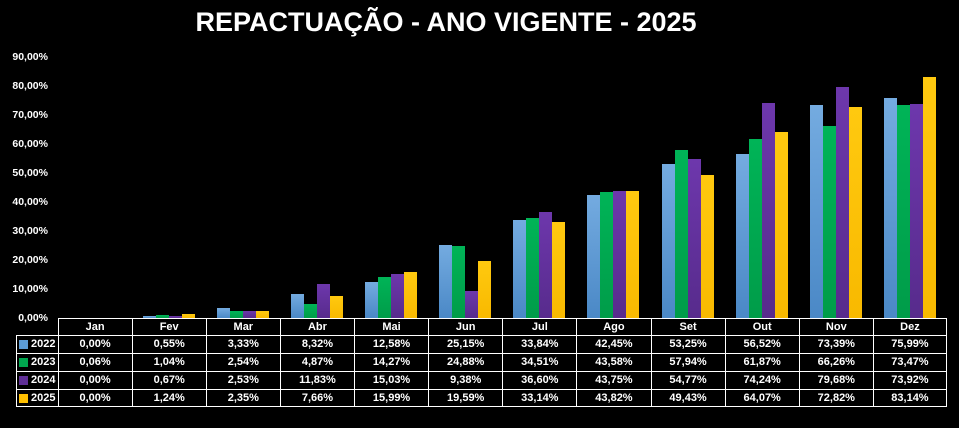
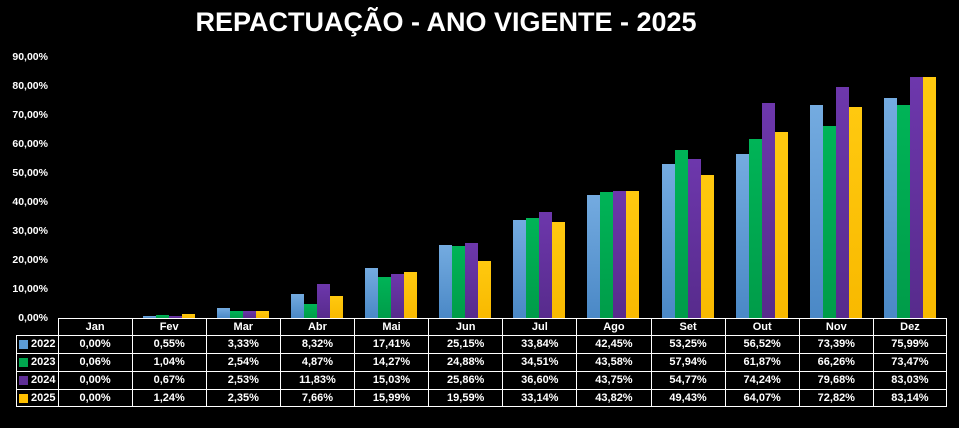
2022/Mai: 12,58% -> 17,41%
2024/Jun: 9,38% -> 25,86%
2024/Dez: 73,92% -> 83,03%
